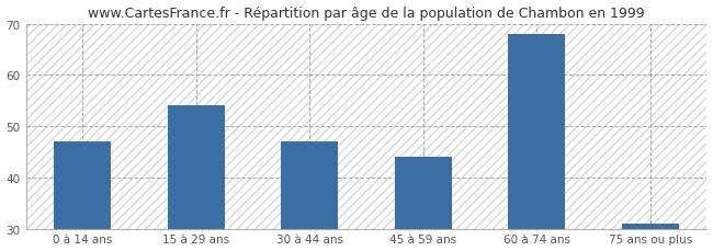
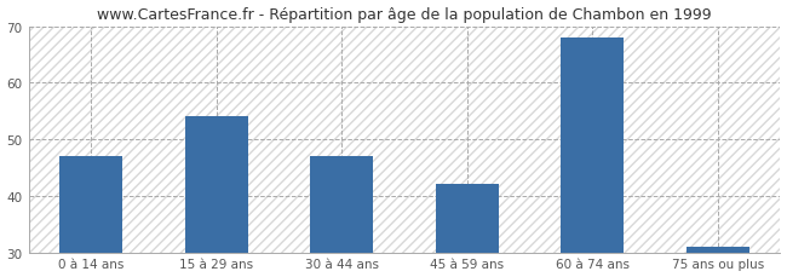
45 à 59 ans: 44 -> 42
